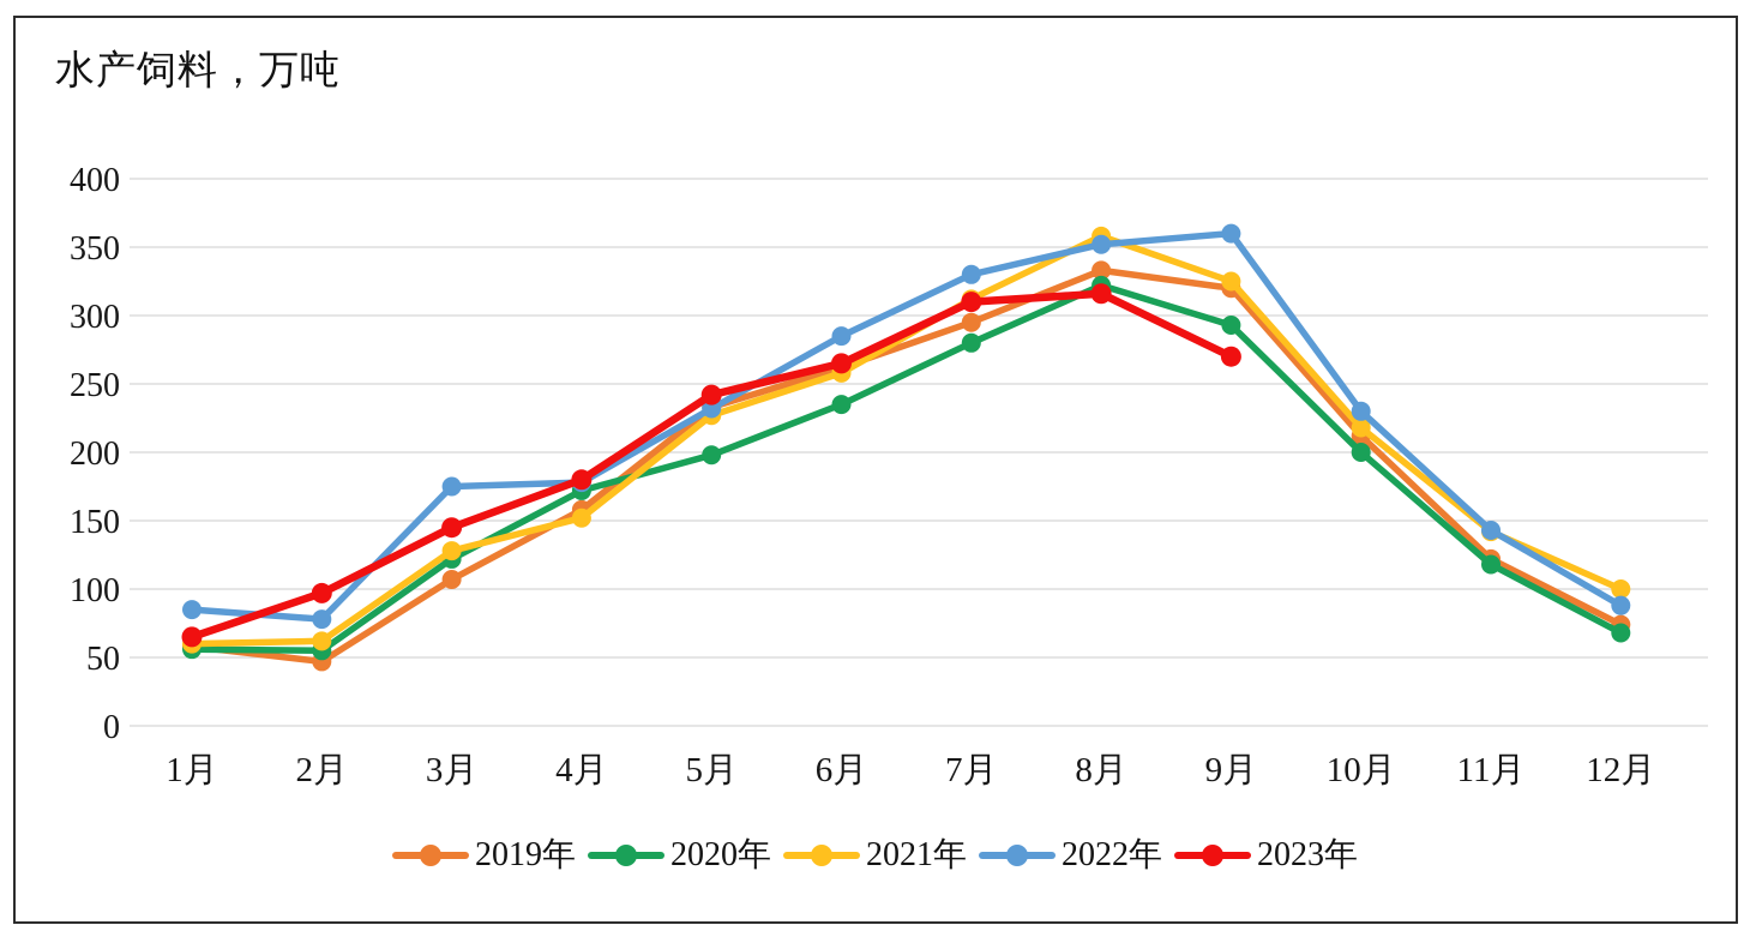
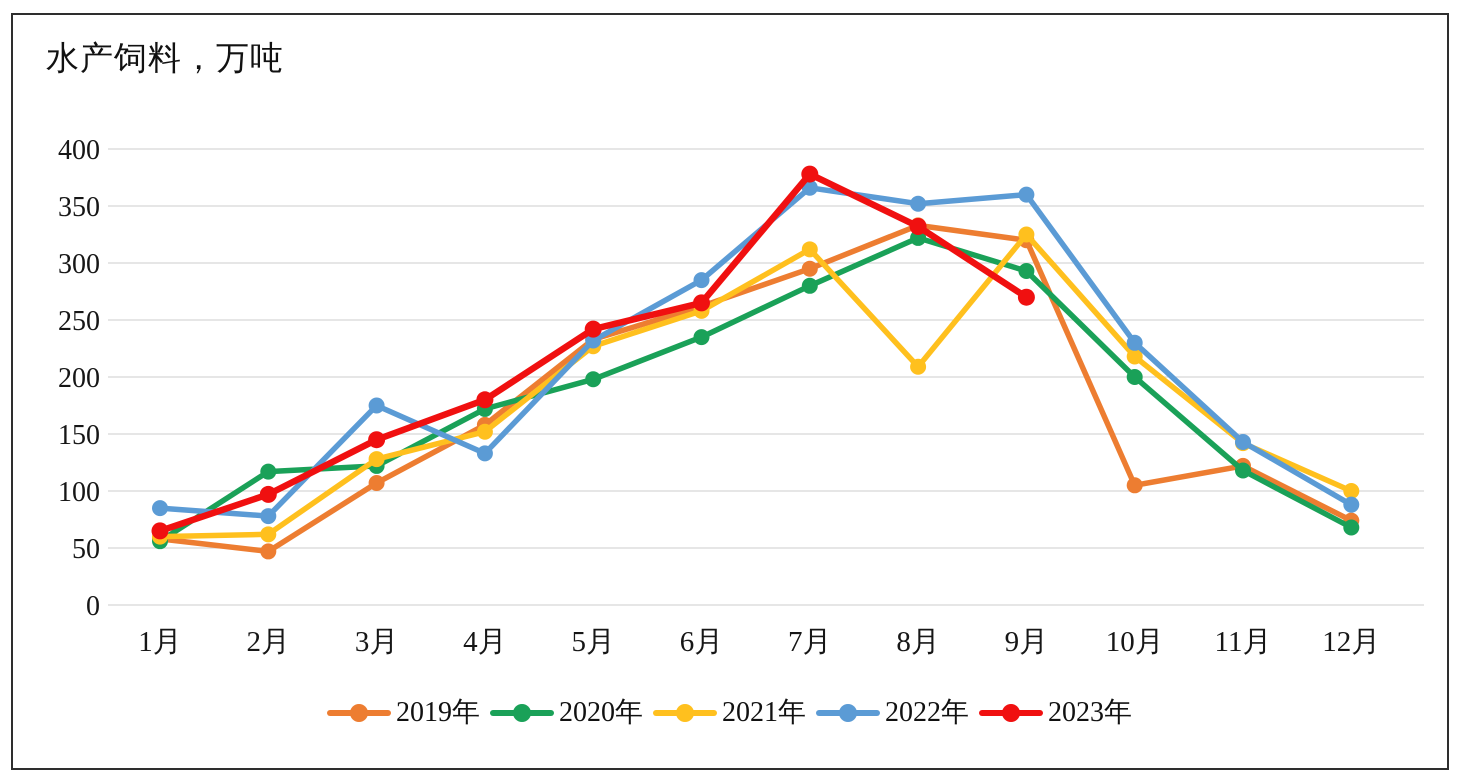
2020年/2月: 55 -> 117
2022年/4月: 178 -> 133
2022年/7月: 330 -> 366
2023年/7月: 310 -> 378
2021年/8月: 358 -> 209
2023年/8月: 316 -> 332
2019年/10月: 212 -> 105
